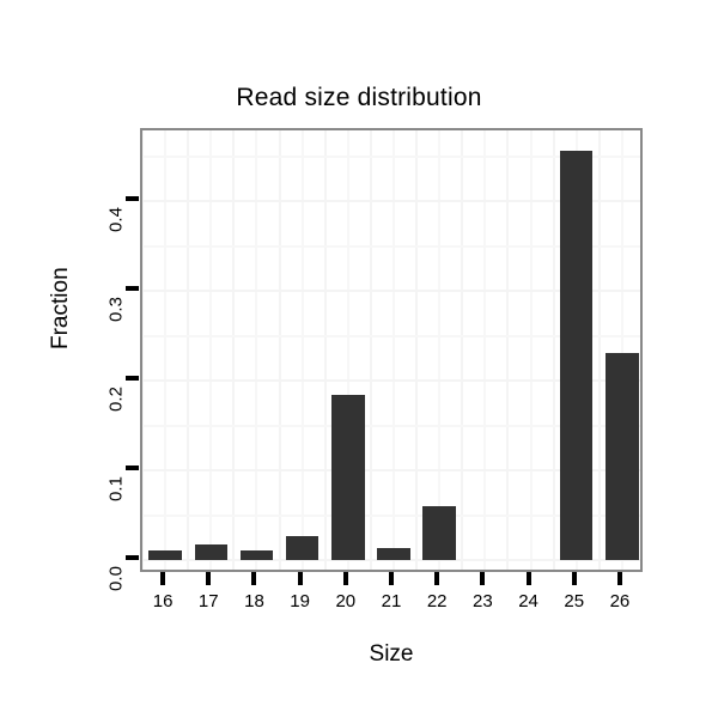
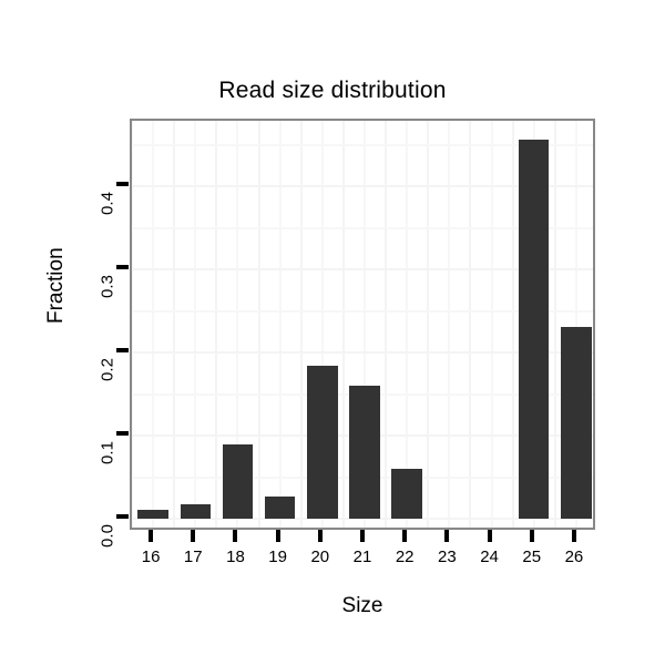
18: 0.01 -> 0.09
21: 0.01 -> 0.16
